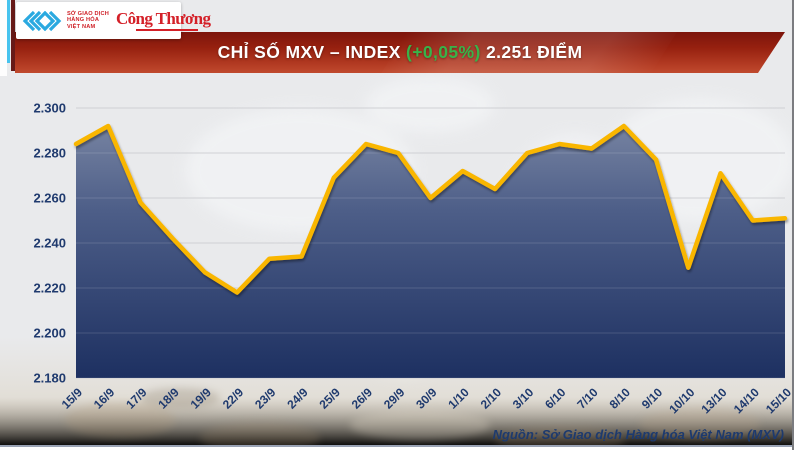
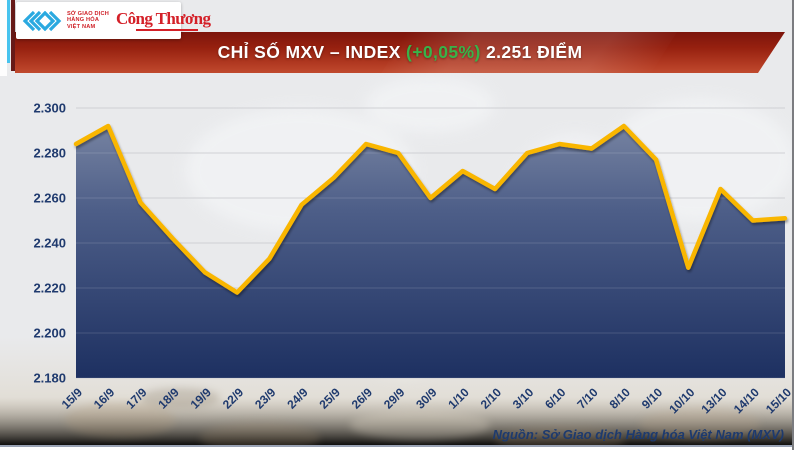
24/9: 2.234 -> 2.257
13/10: 2.271 -> 2.264
